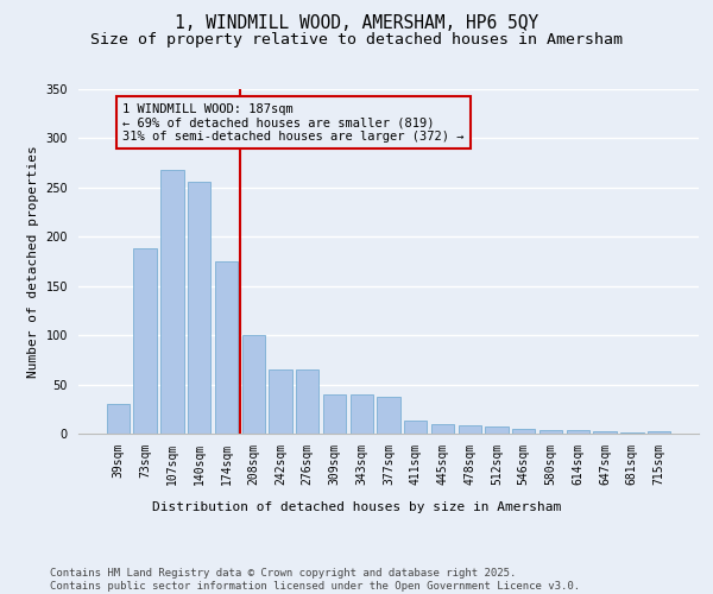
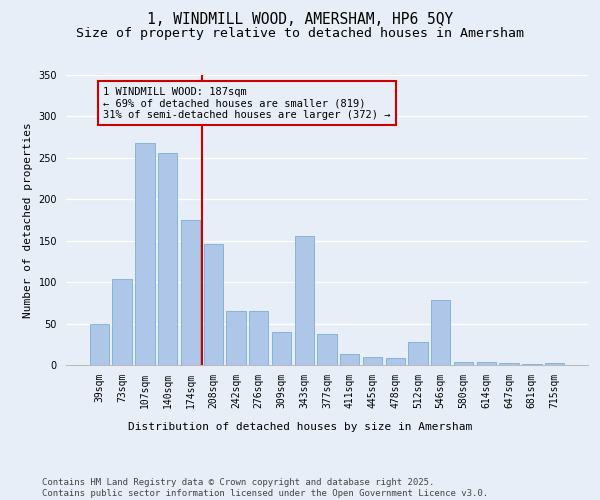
39sqm: 30 -> 50
73sqm: 188 -> 104
208sqm: 100 -> 146
343sqm: 40 -> 156
512sqm: 7 -> 28
546sqm: 5 -> 78
